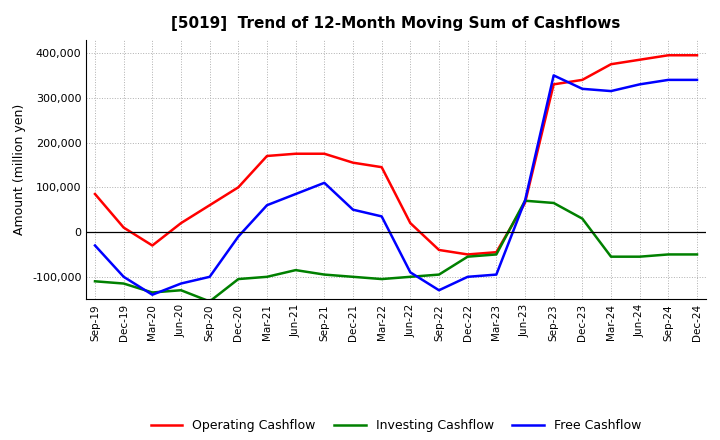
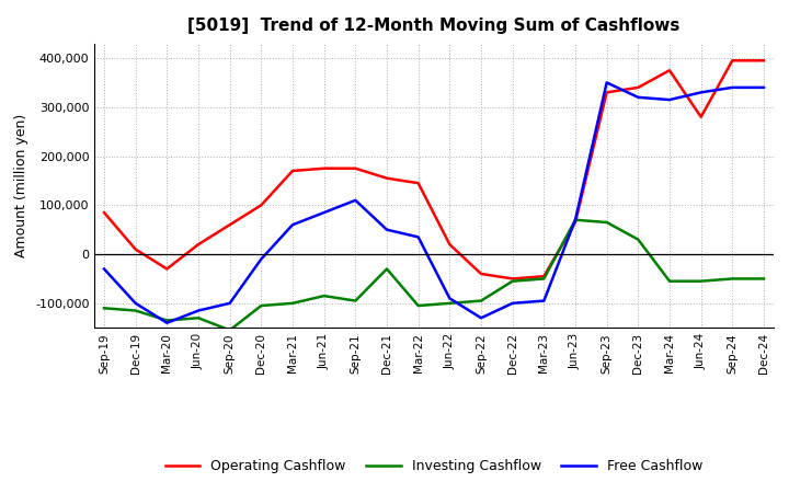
Investing Cashflow/Dec-21: -100,000 -> -30,000
Operating Cashflow/Jun-24: 385,000 -> 280,000
